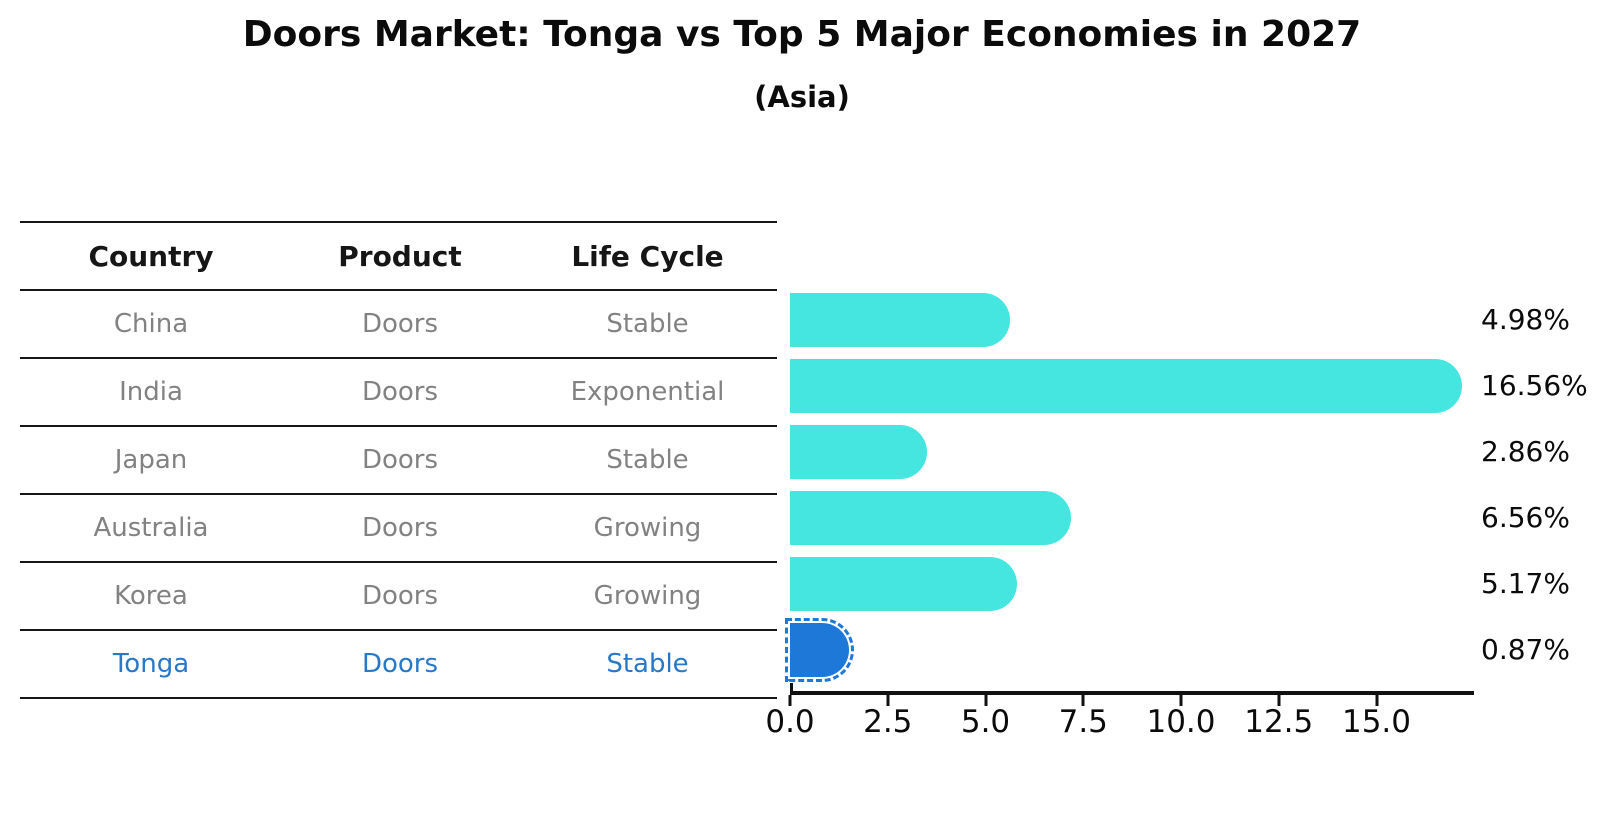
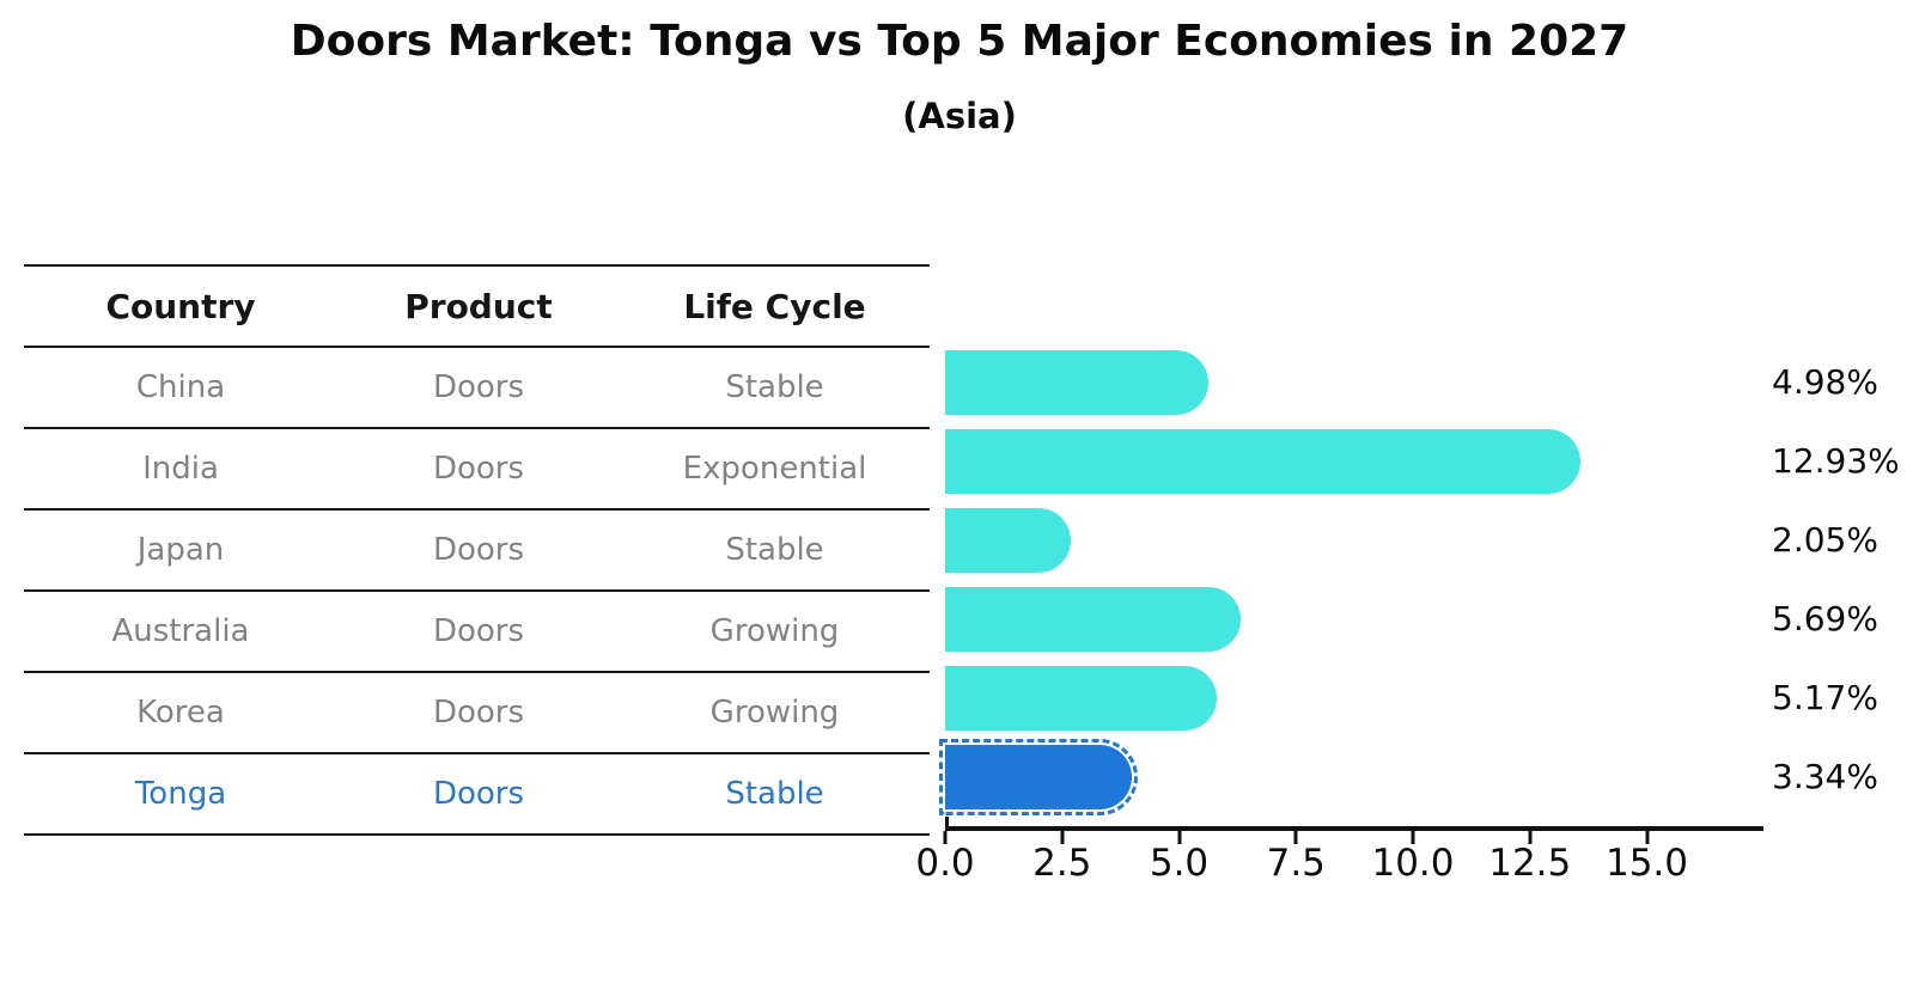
India: 16.56% -> 12.93%
Japan: 2.86% -> 2.05%
Australia: 6.56% -> 5.69%
Tonga: 0.87% -> 3.34%
